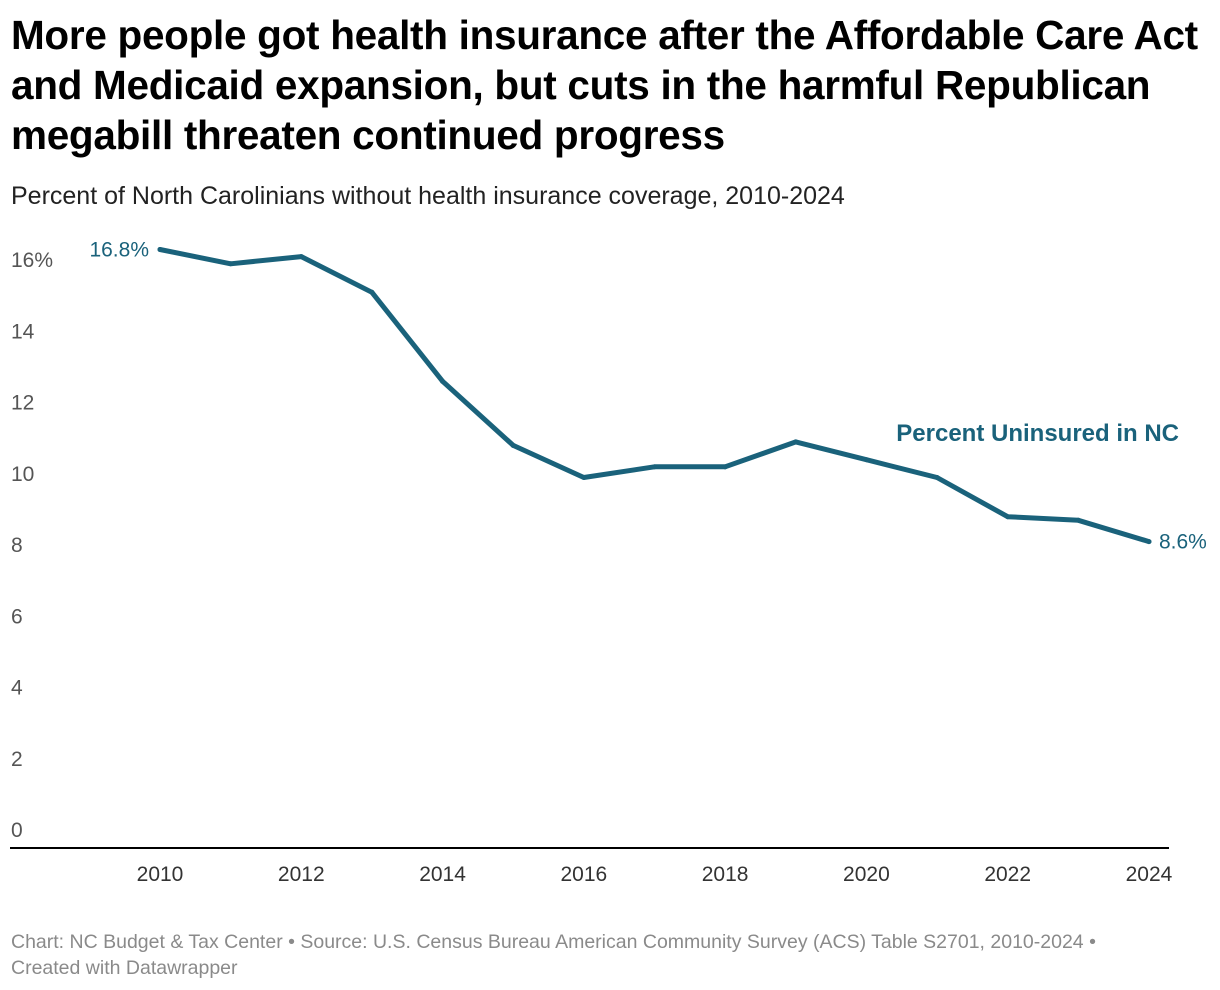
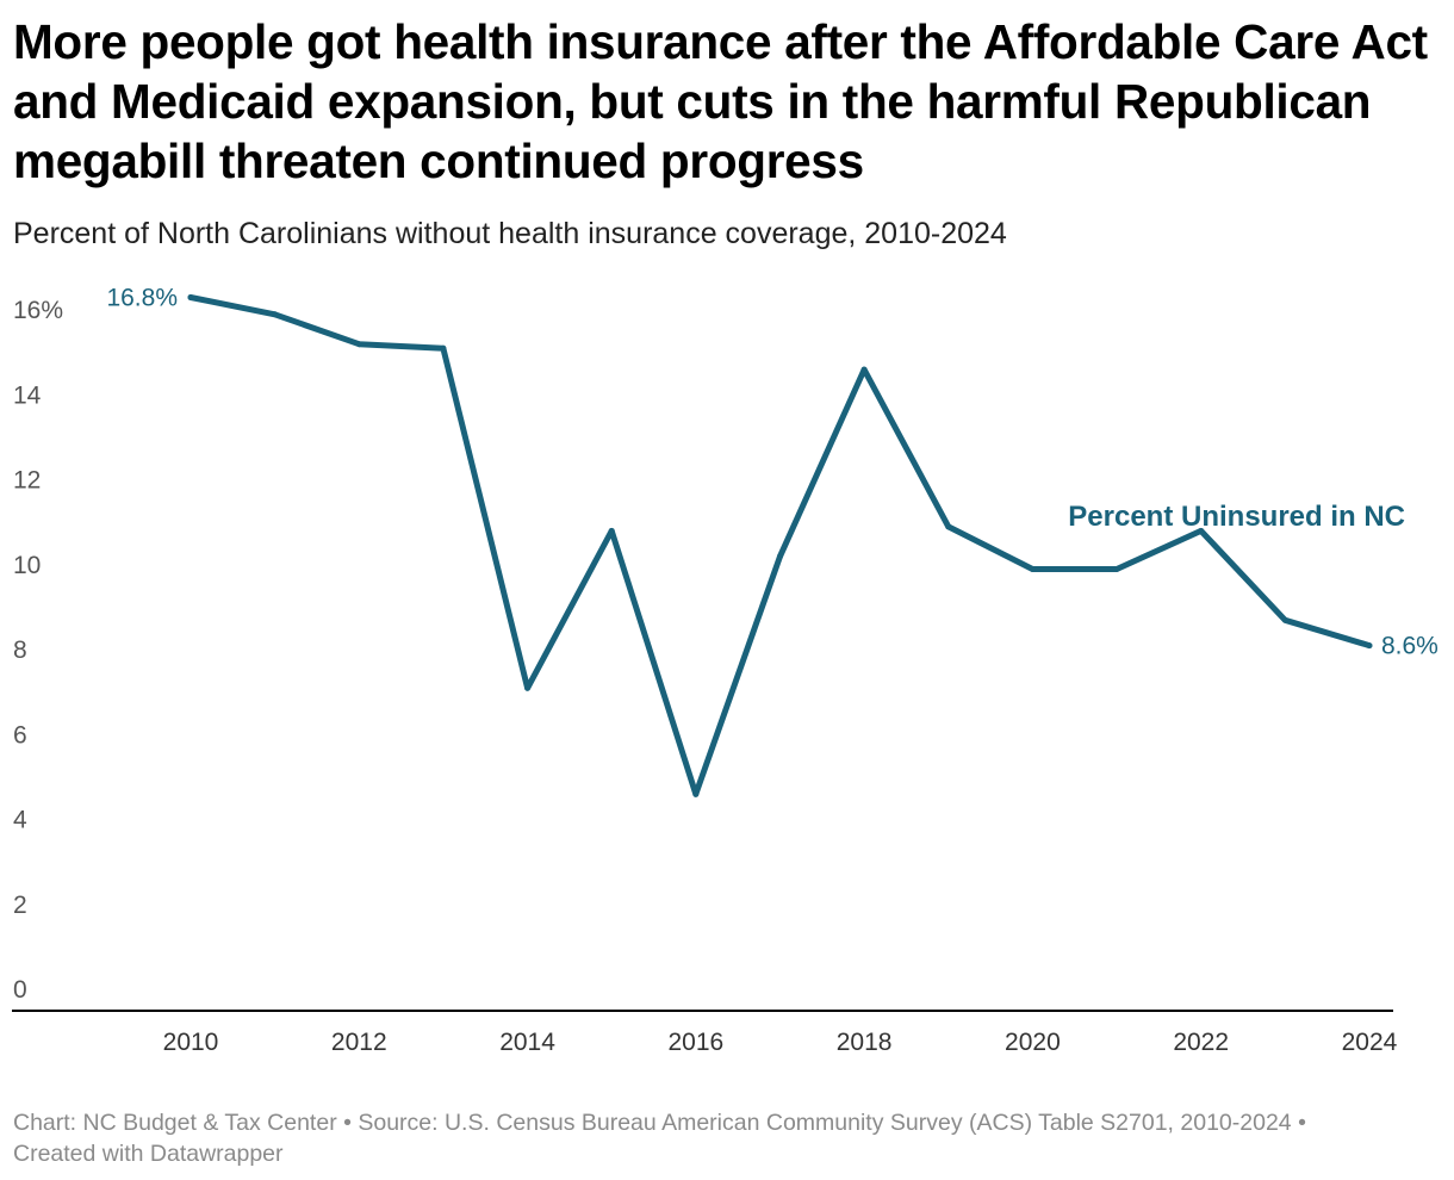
2012: 16.6% -> 15.7%
2014: 13.1% -> 7.6%
2016: 10.4% -> 5.1%
2018: 10.7% -> 15.1%
2020: 10.9% -> 10.4%
2022: 9.3% -> 11.3%
